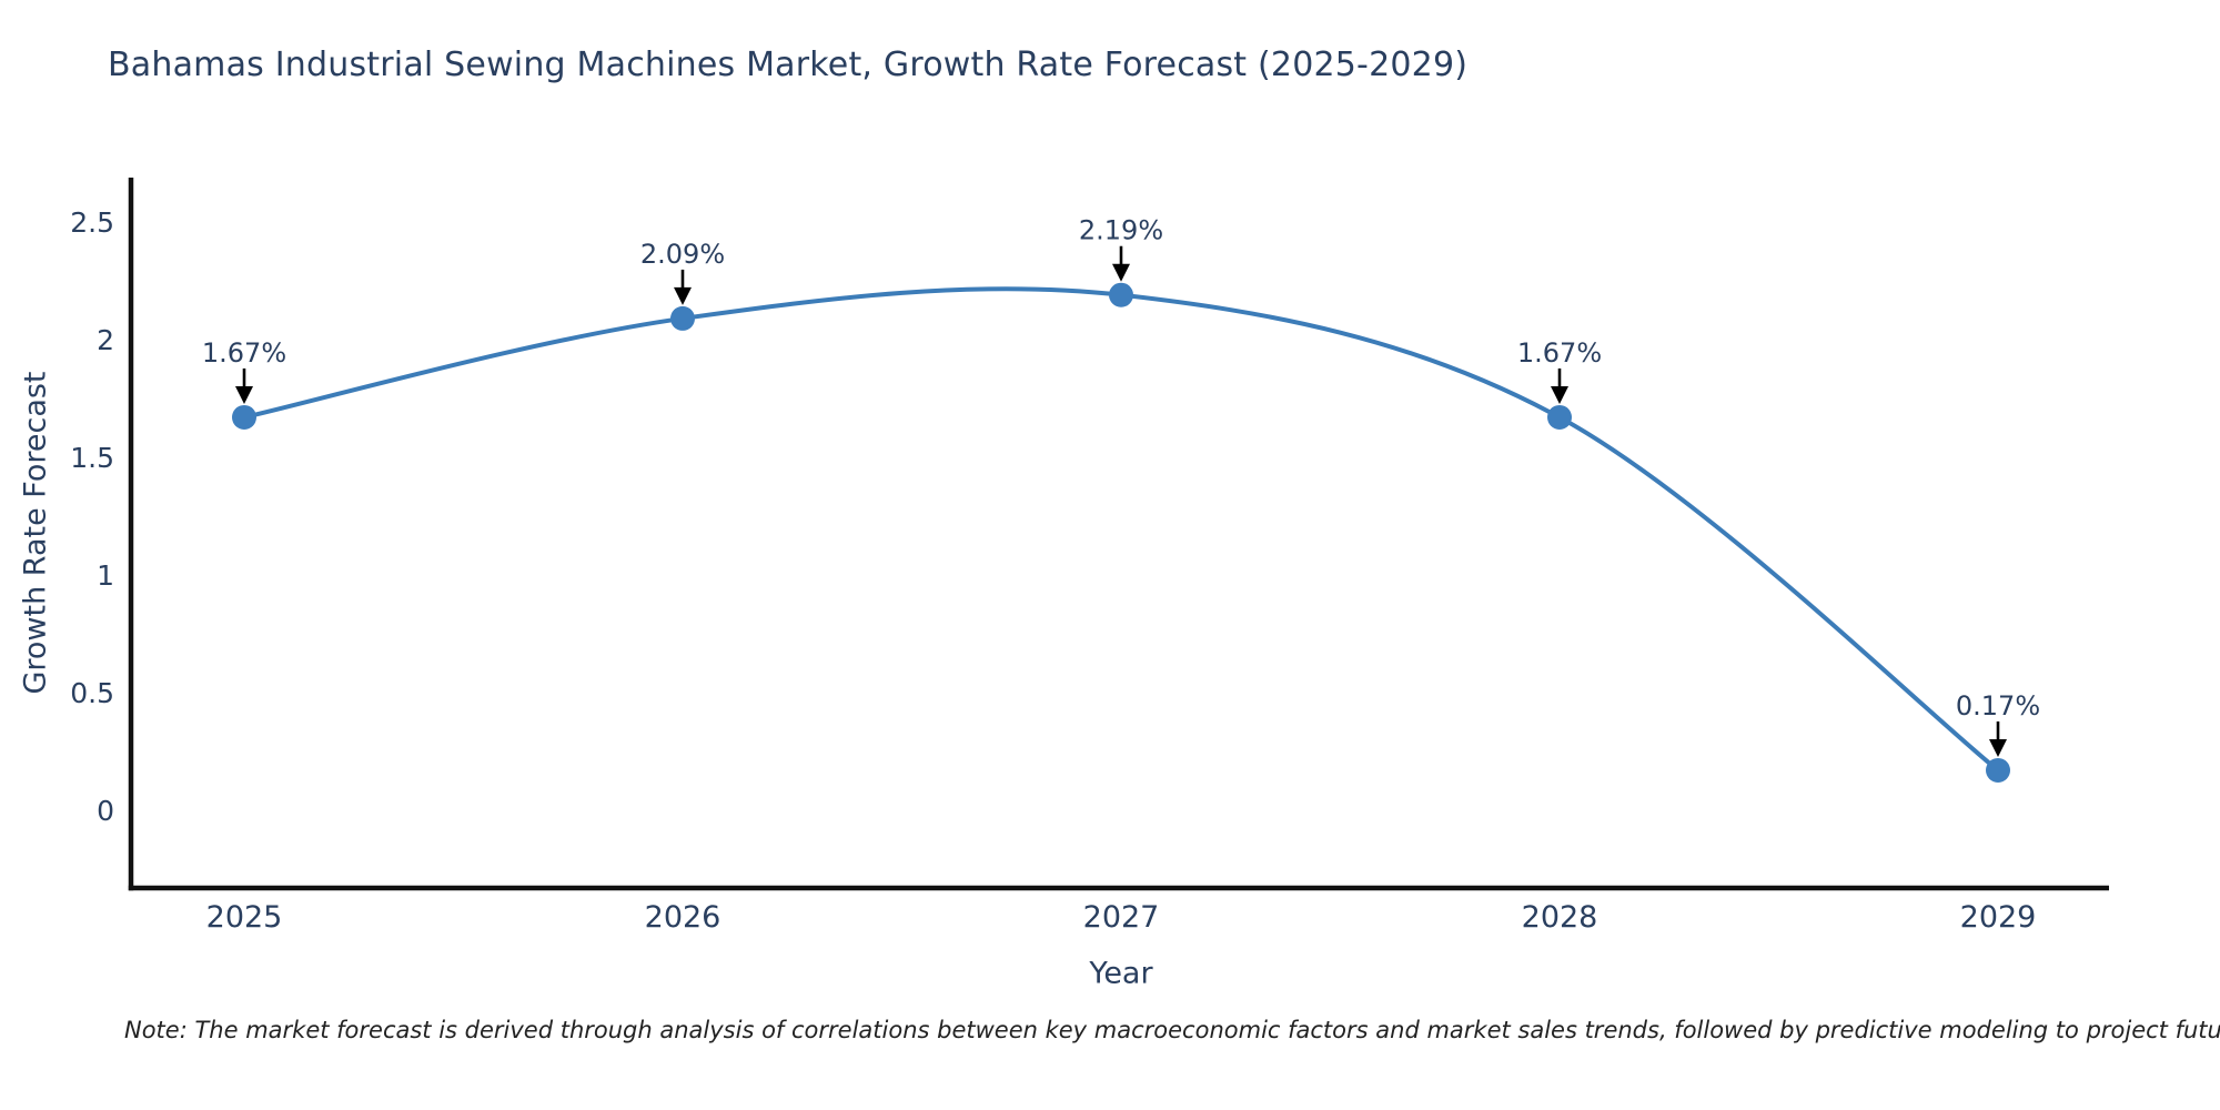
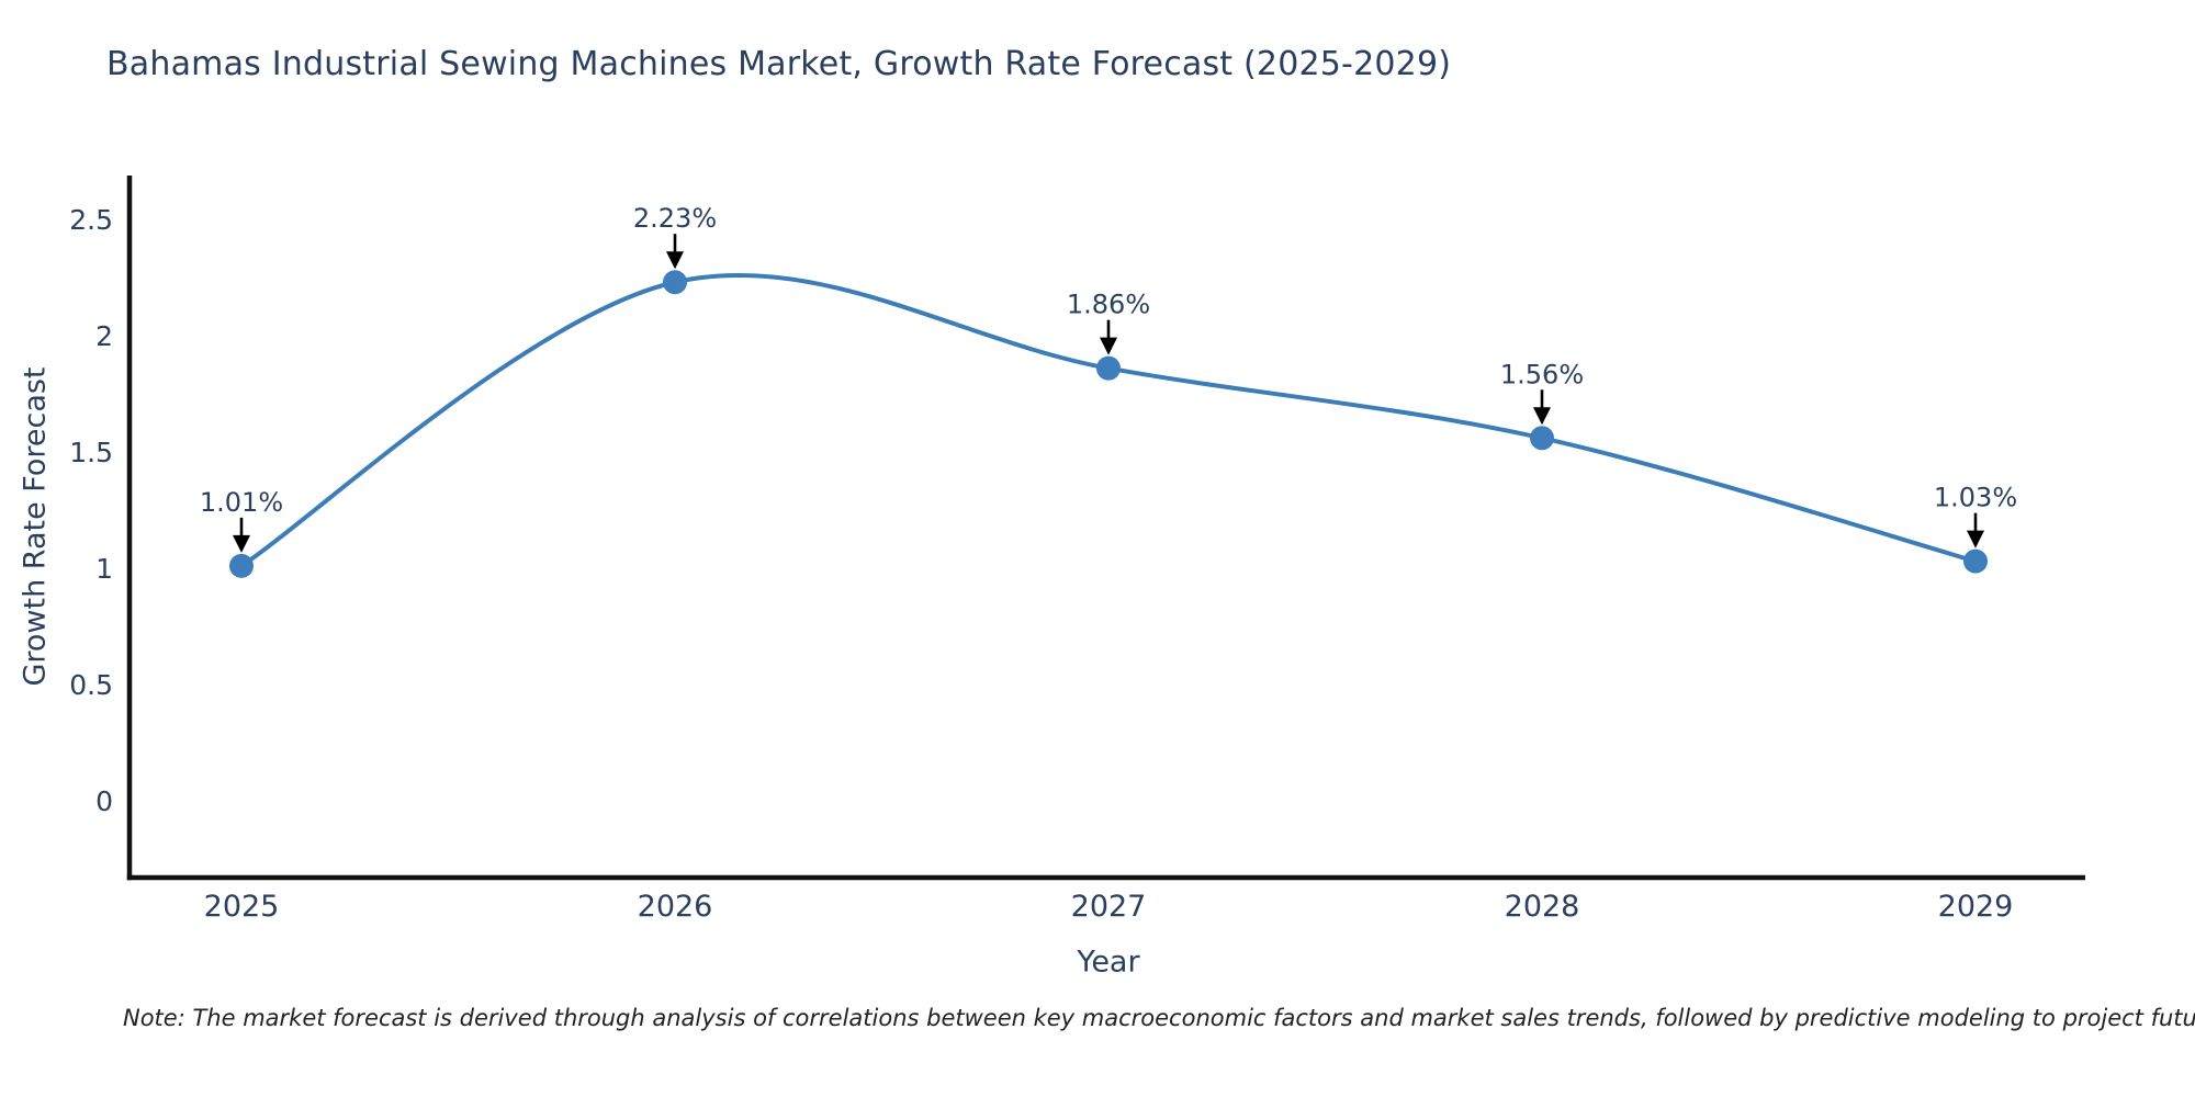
2025: 1.67% -> 1.01%
2026: 2.09% -> 2.23%
2027: 2.19% -> 1.86%
2028: 1.67% -> 1.56%
2029: 0.17% -> 1.03%
